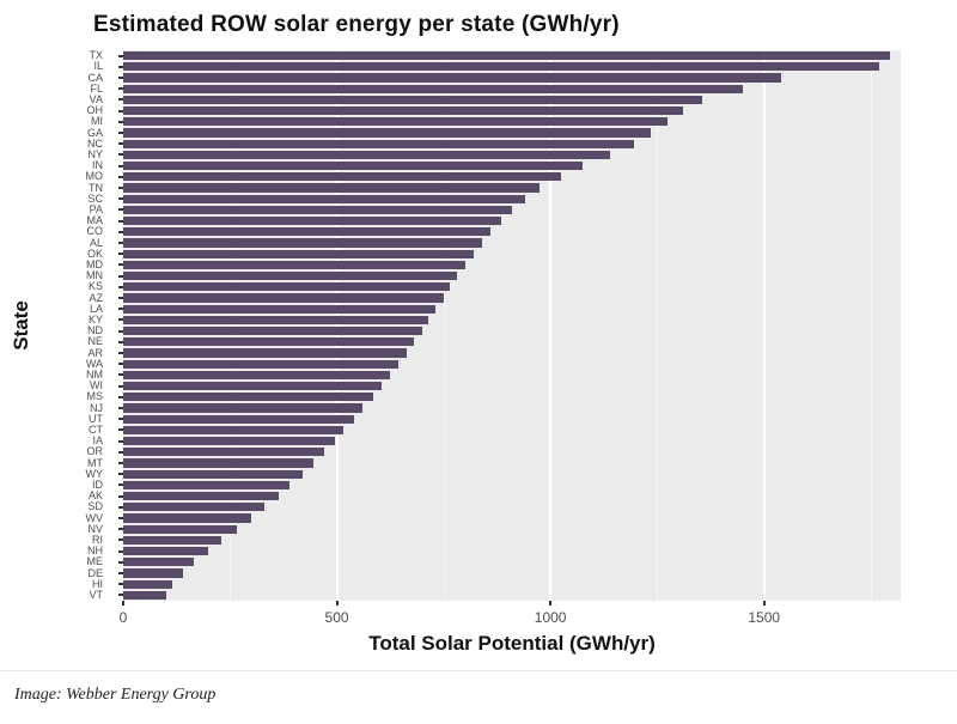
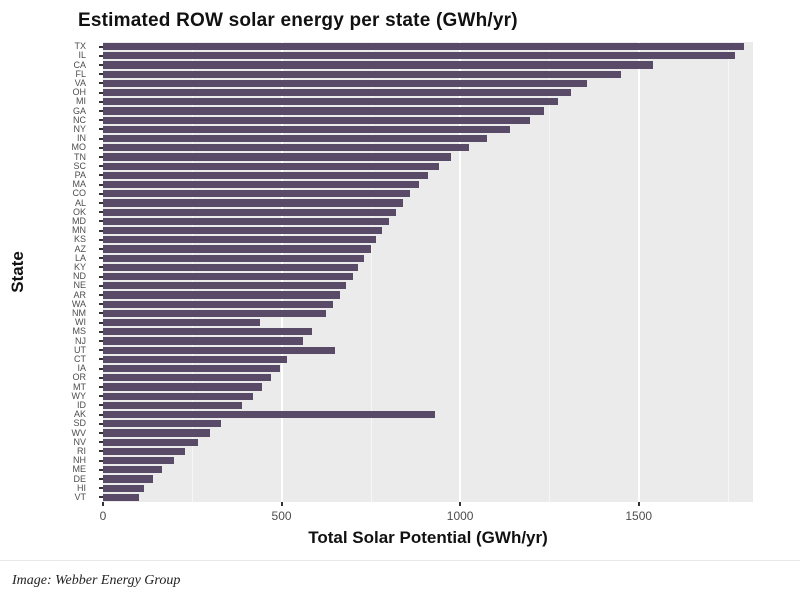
WI: 600 -> 440
UT: 540 -> 650
AK: 360 -> 930
